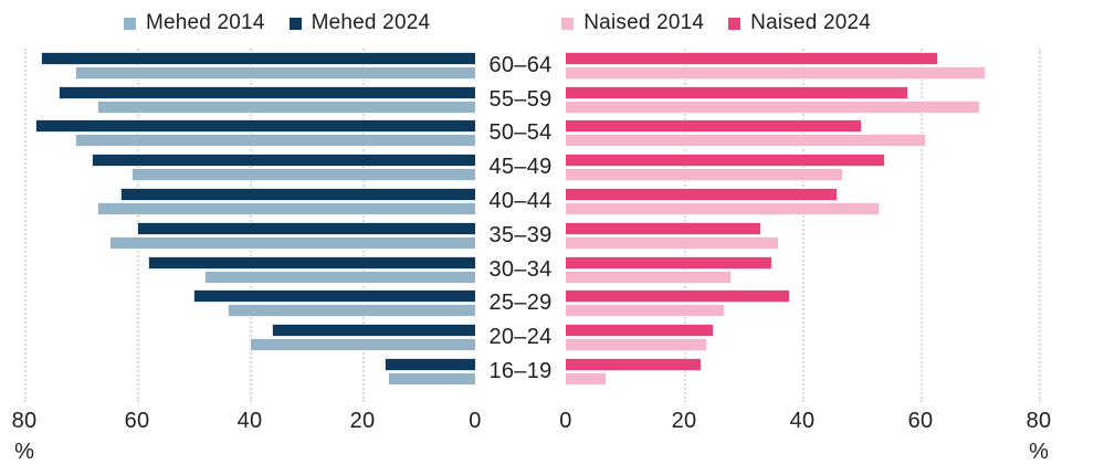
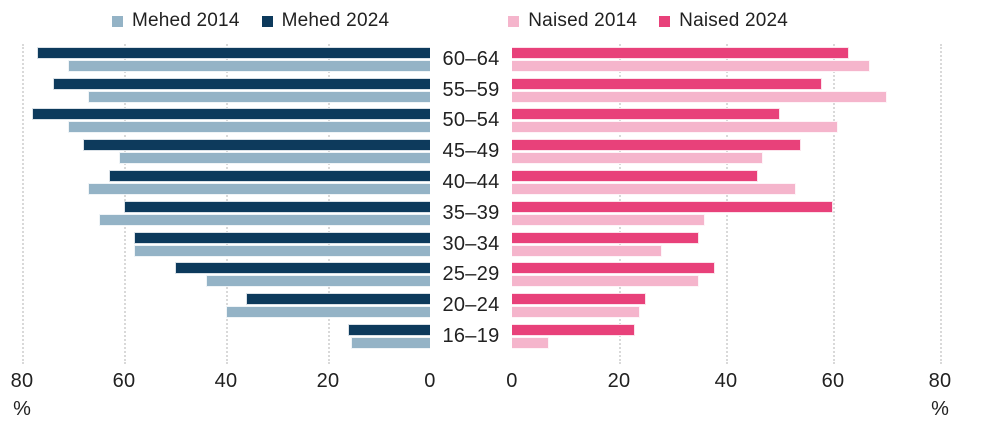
Naised 2014/60–64: 71 -> 67
Naised 2024/35–39: 33 -> 60
Mehed 2014/30–34: 48 -> 58
Naised 2014/25–29: 27 -> 35
